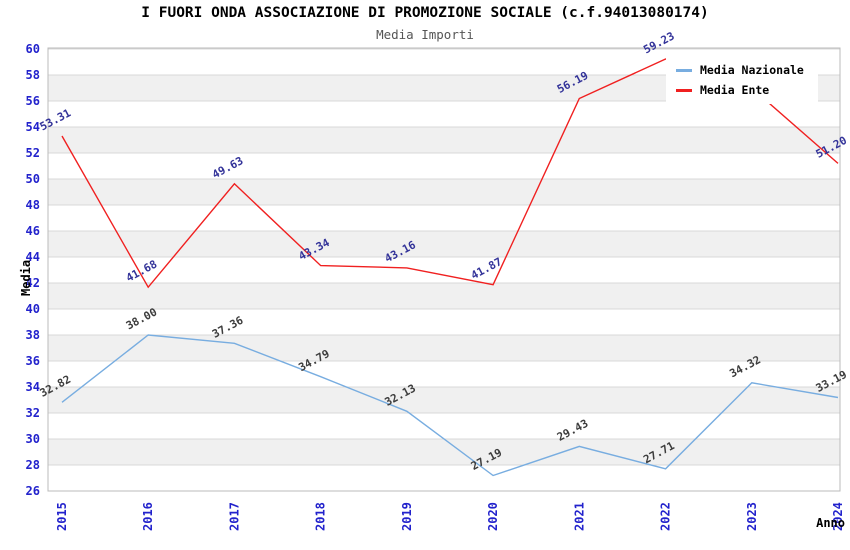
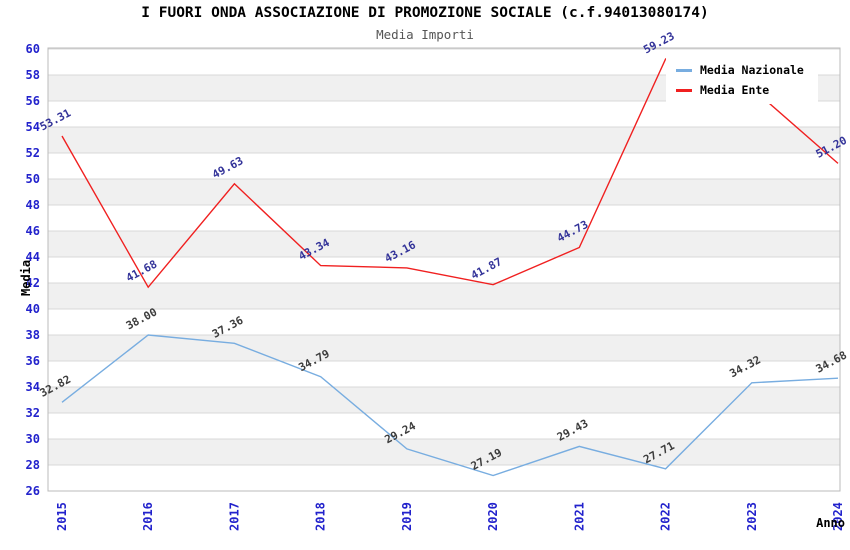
Media Nazionale/2019: 32.13 -> 29.24
Media Ente/2021: 56.19 -> 44.73
Media Nazionale/2024: 33.19 -> 34.68
